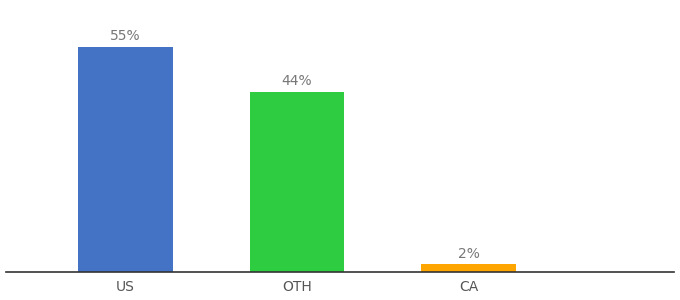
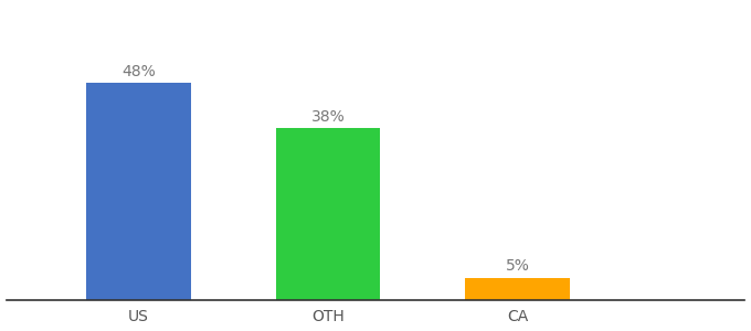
US: 55% -> 48%
OTH: 44% -> 38%
CA: 2% -> 5%
